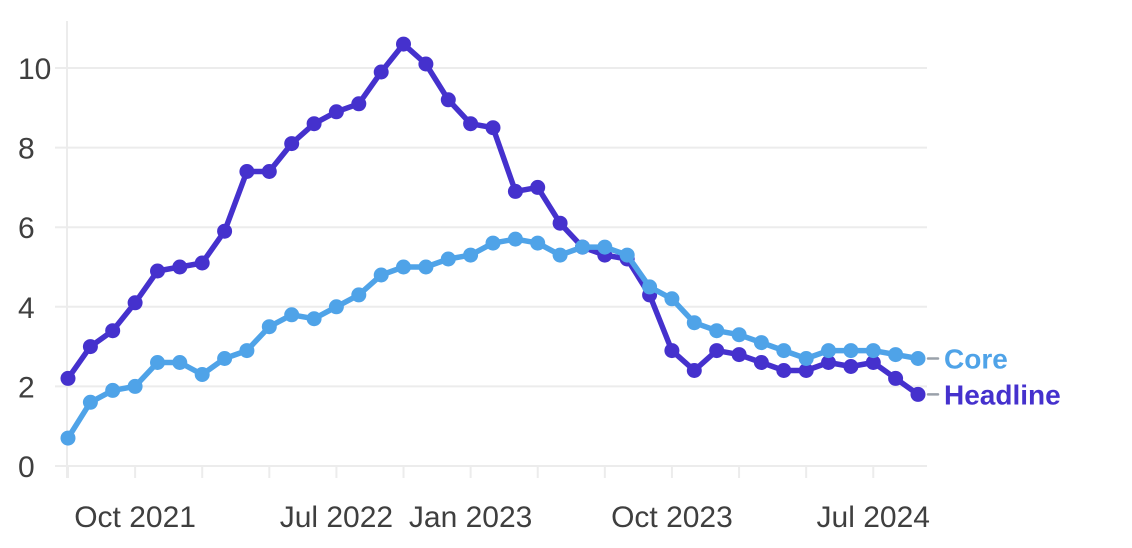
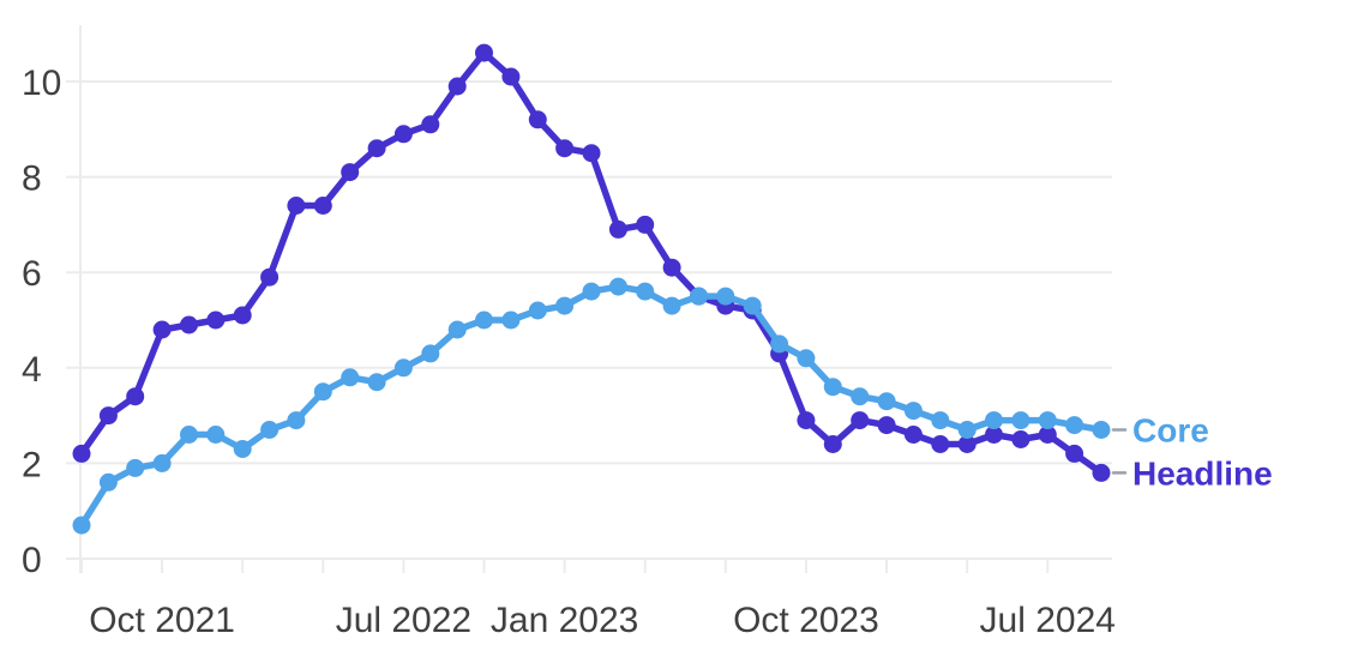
Headline/Oct 2021: 4.1 -> 4.8
